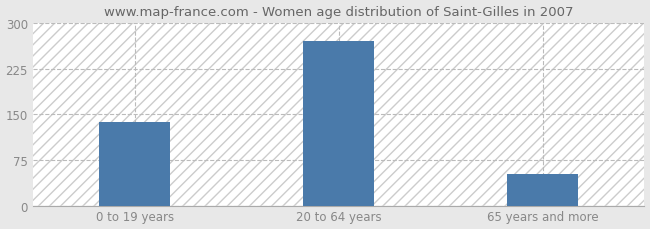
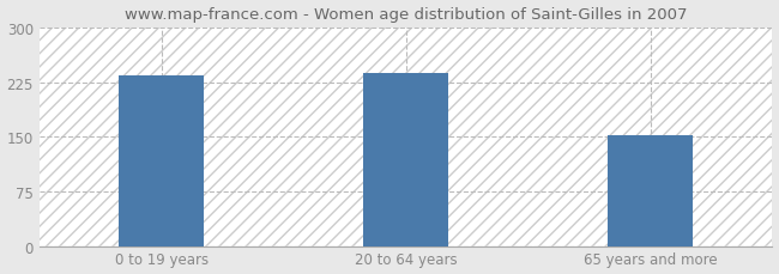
0 to 19 years: 137 -> 234
20 to 64 years: 271 -> 238
65 years and more: 52 -> 152
